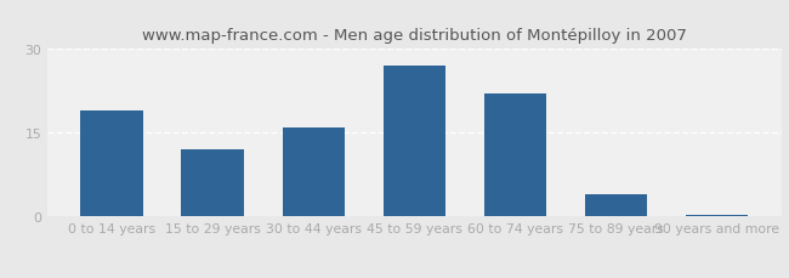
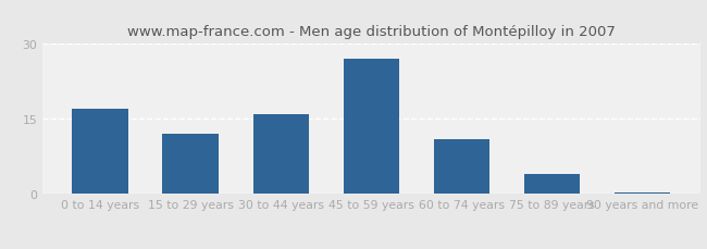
0 to 14 years: 19.0 -> 17.0
60 to 74 years: 22.0 -> 11.0
